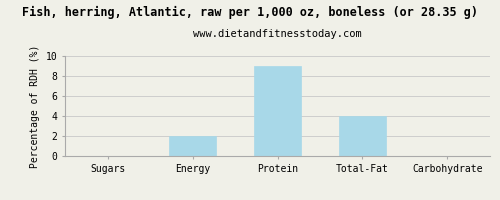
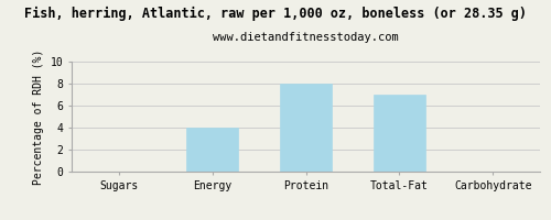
Energy: 2 -> 4
Protein: 9 -> 8
Total-Fat: 4 -> 7
